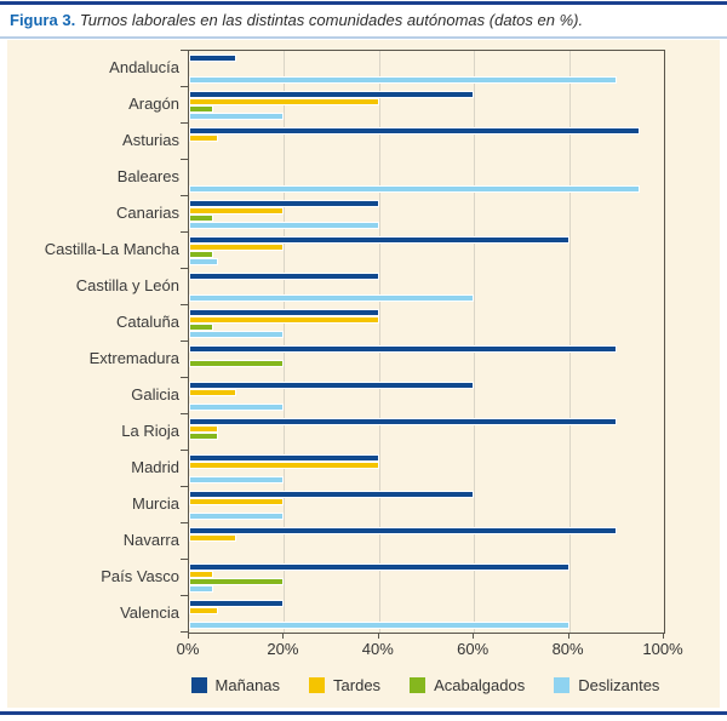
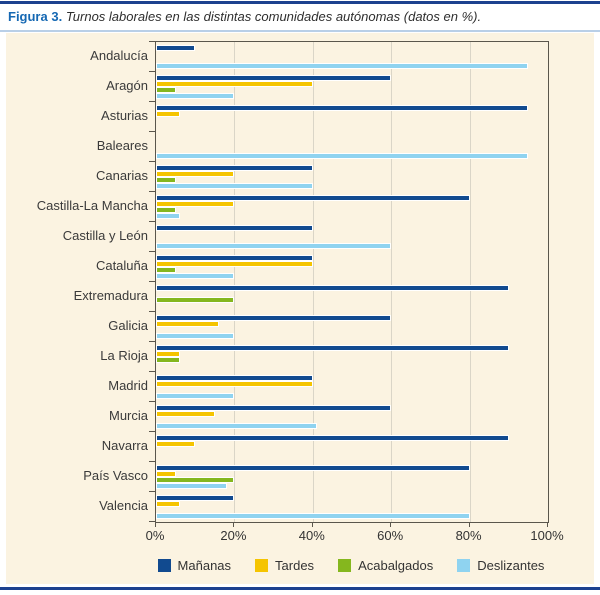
Deslizantes/Andalucía: 90% -> 95%
Tardes/Galicia: 10% -> 16%
Tardes/Murcia: 20% -> 15%
Deslizantes/Murcia: 20% -> 41%
Deslizantes/País Vasco: 5% -> 18%
